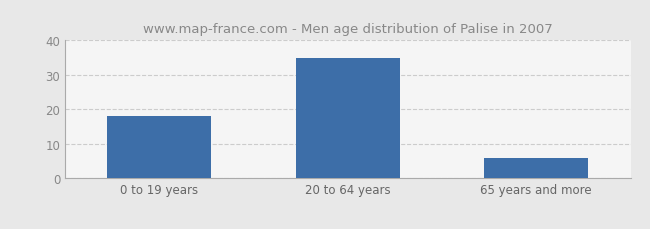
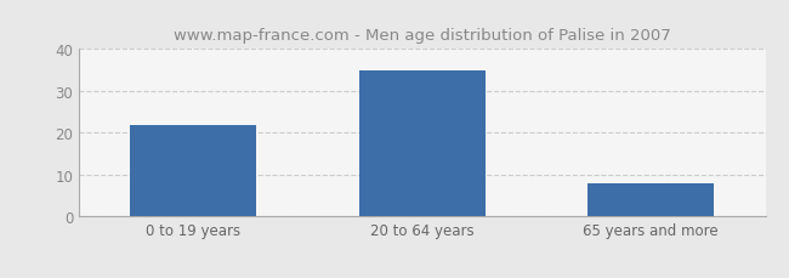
0 to 19 years: 18 -> 22
65 years and more: 6 -> 8
